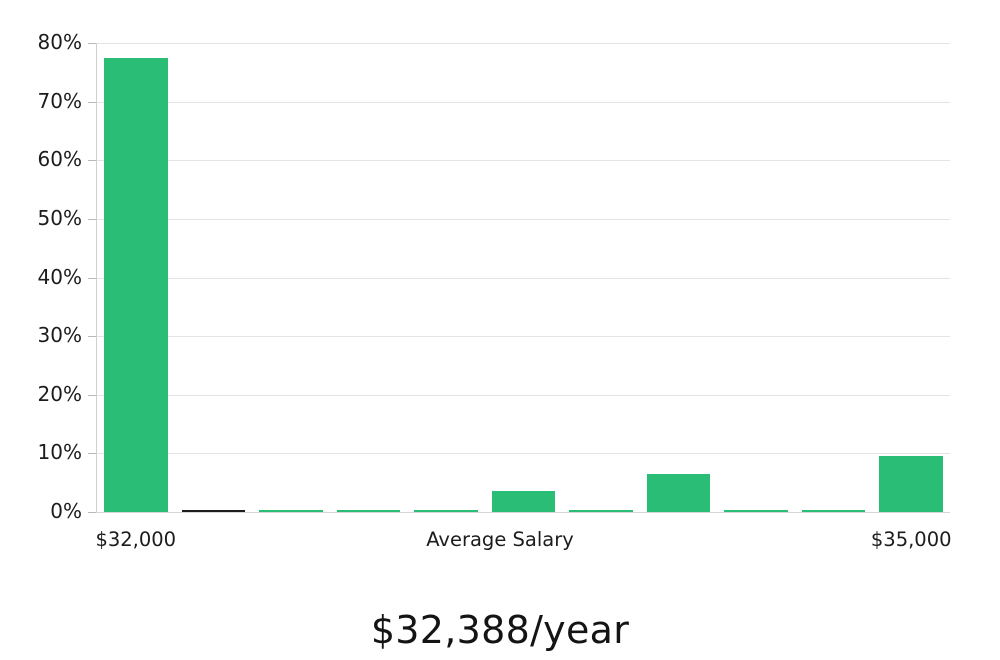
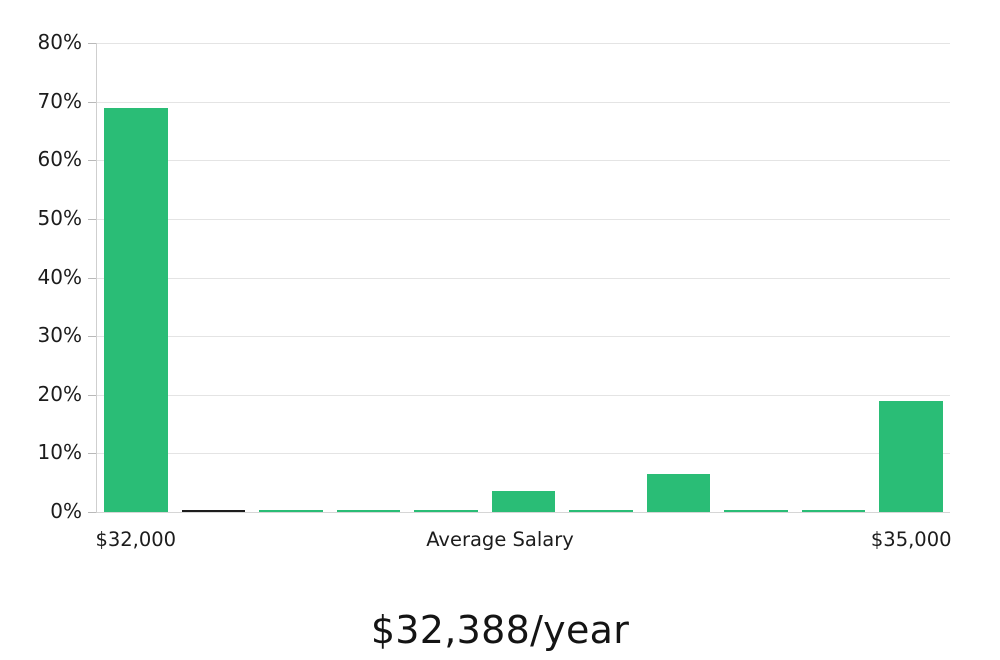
$32,000: 77% -> 69%
$35,000: 10% -> 19%
